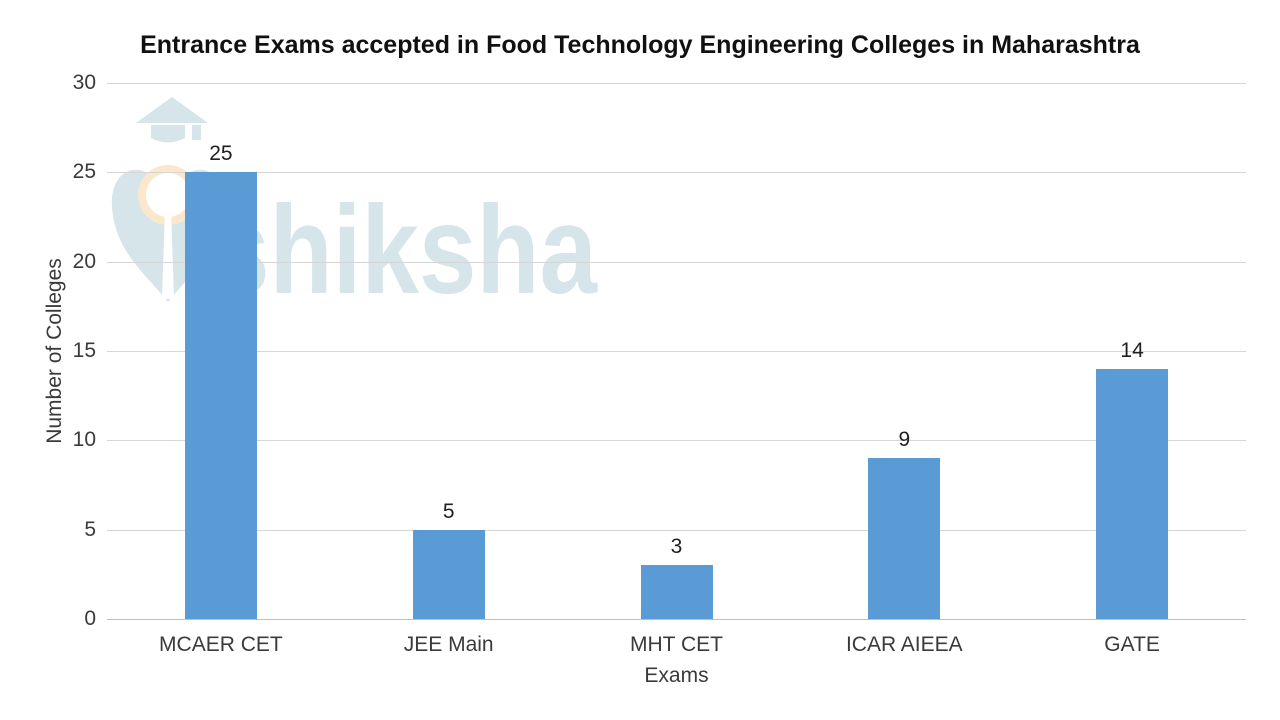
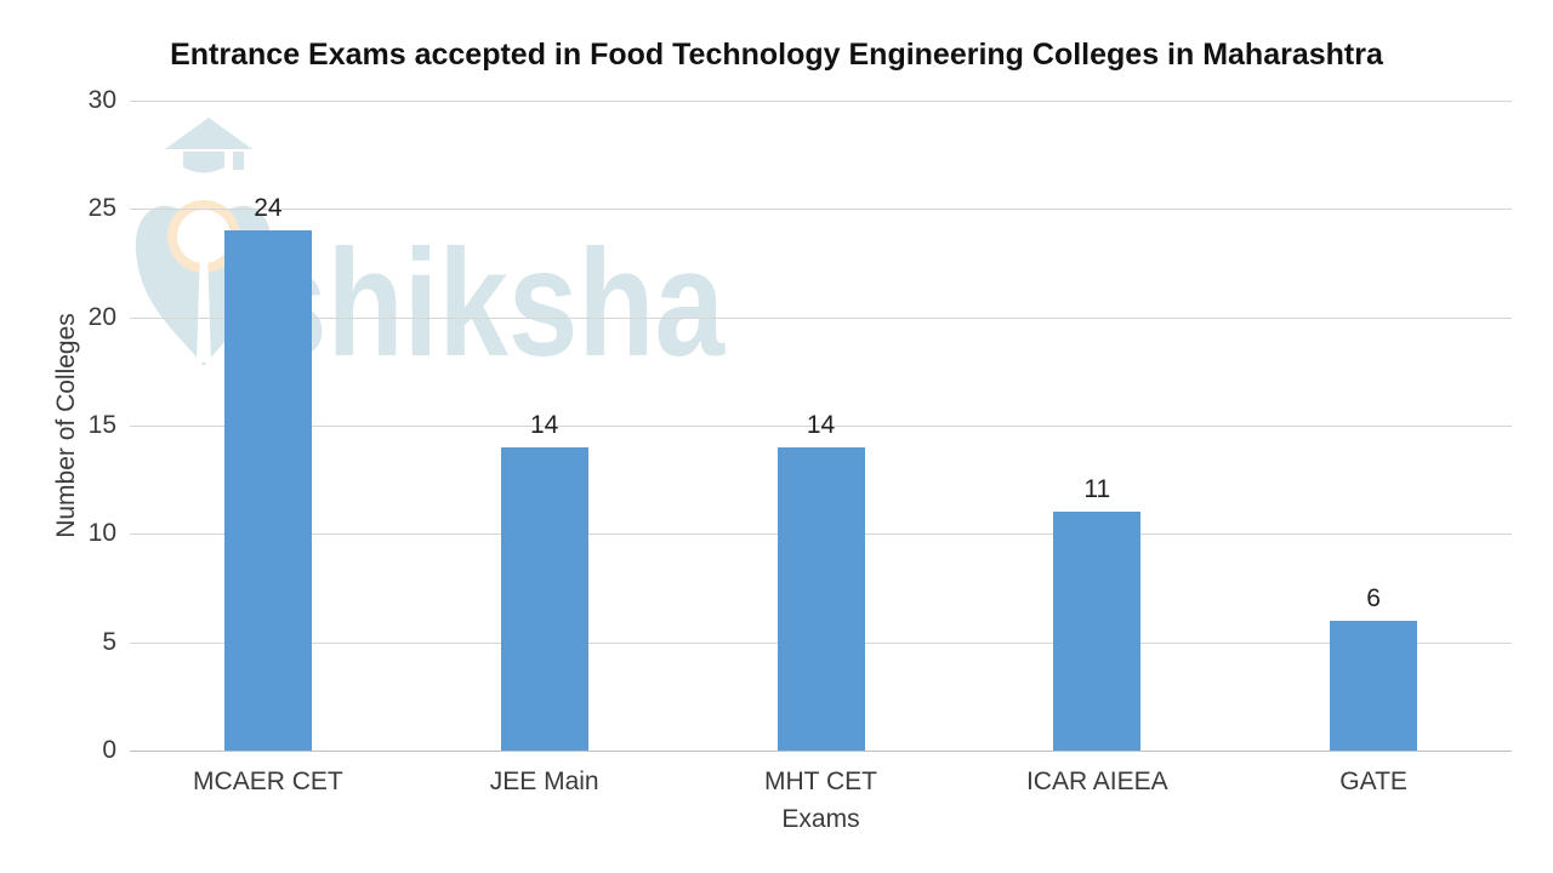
MCAER CET: 25 -> 24
JEE Main: 5 -> 14
MHT CET: 3 -> 14
ICAR AIEEA: 9 -> 11
GATE: 14 -> 6
